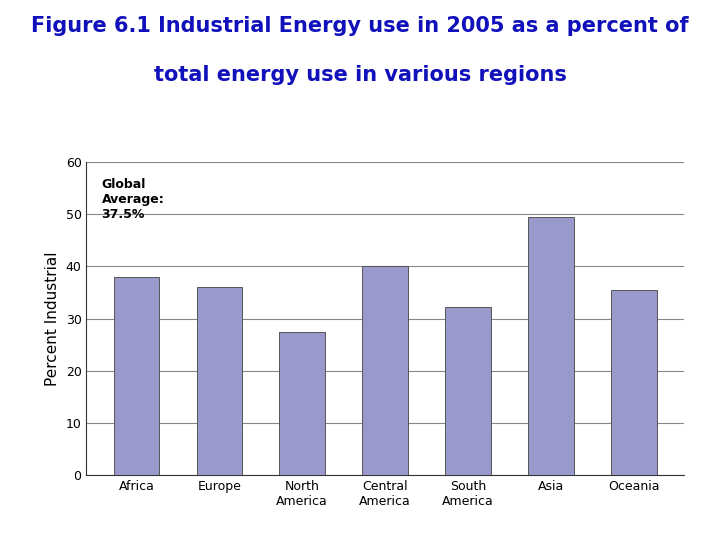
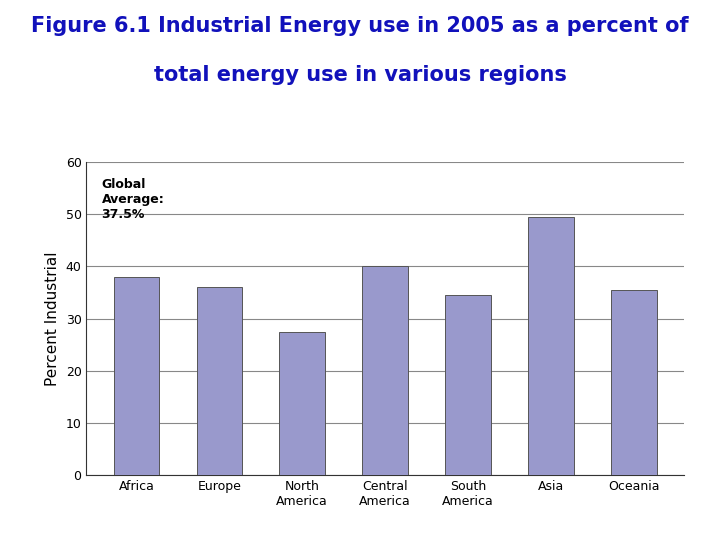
South America: 32.2 -> 34.5
